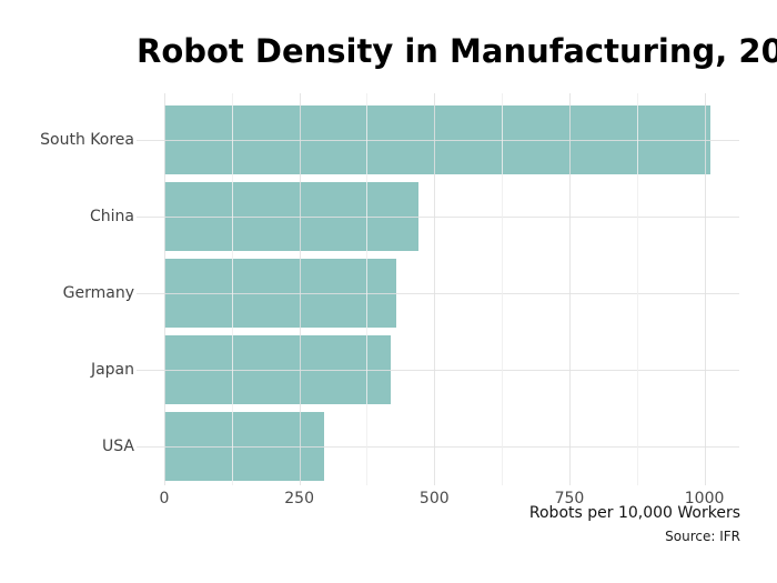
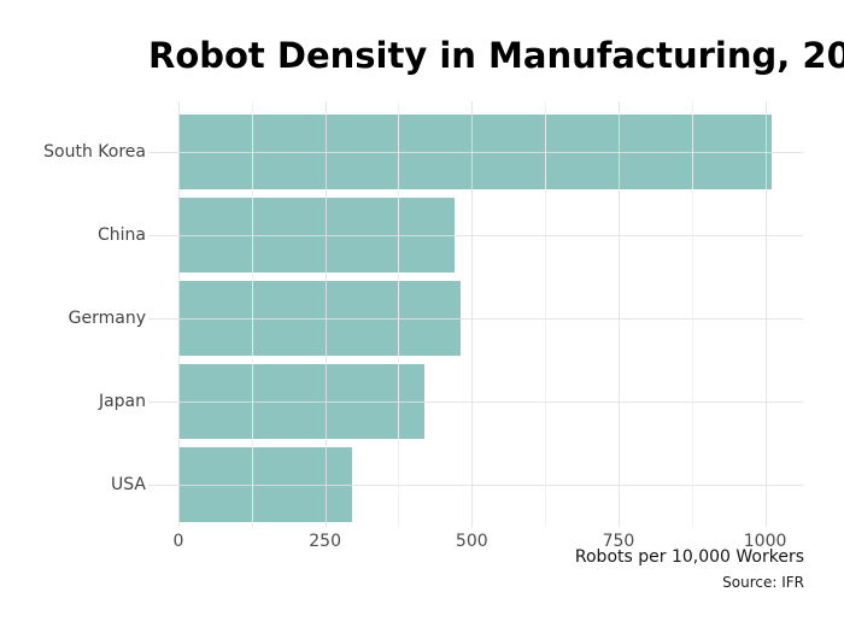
Germany: 430 -> 480
